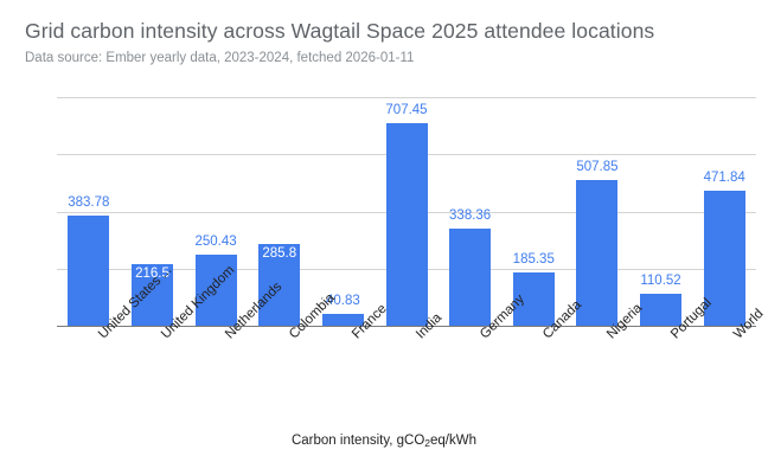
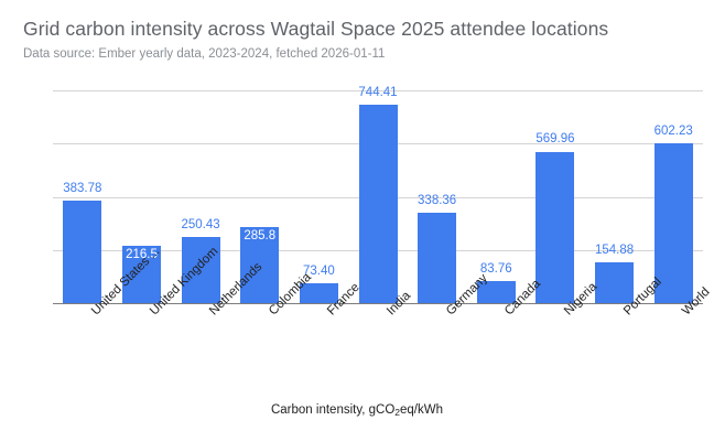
France: 40.83 -> 73.40
India: 707.45 -> 744.41
Canada: 185.35 -> 83.76
Nigeria: 507.85 -> 569.96
Portugal: 110.52 -> 154.88
World: 471.84 -> 602.23
